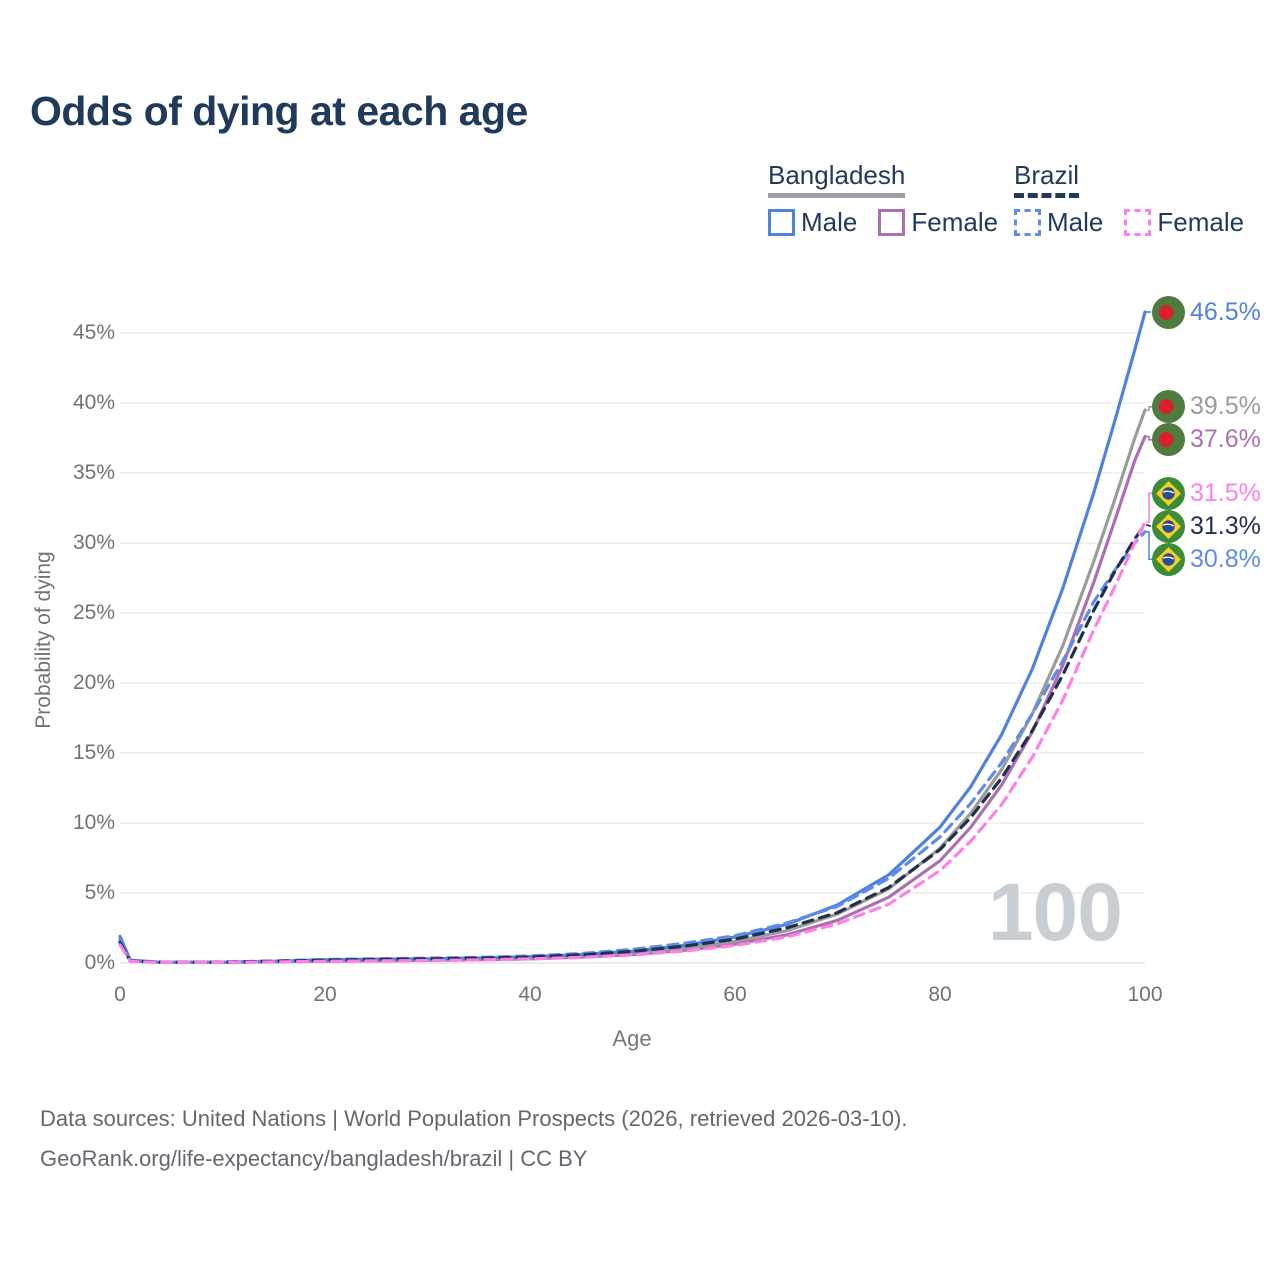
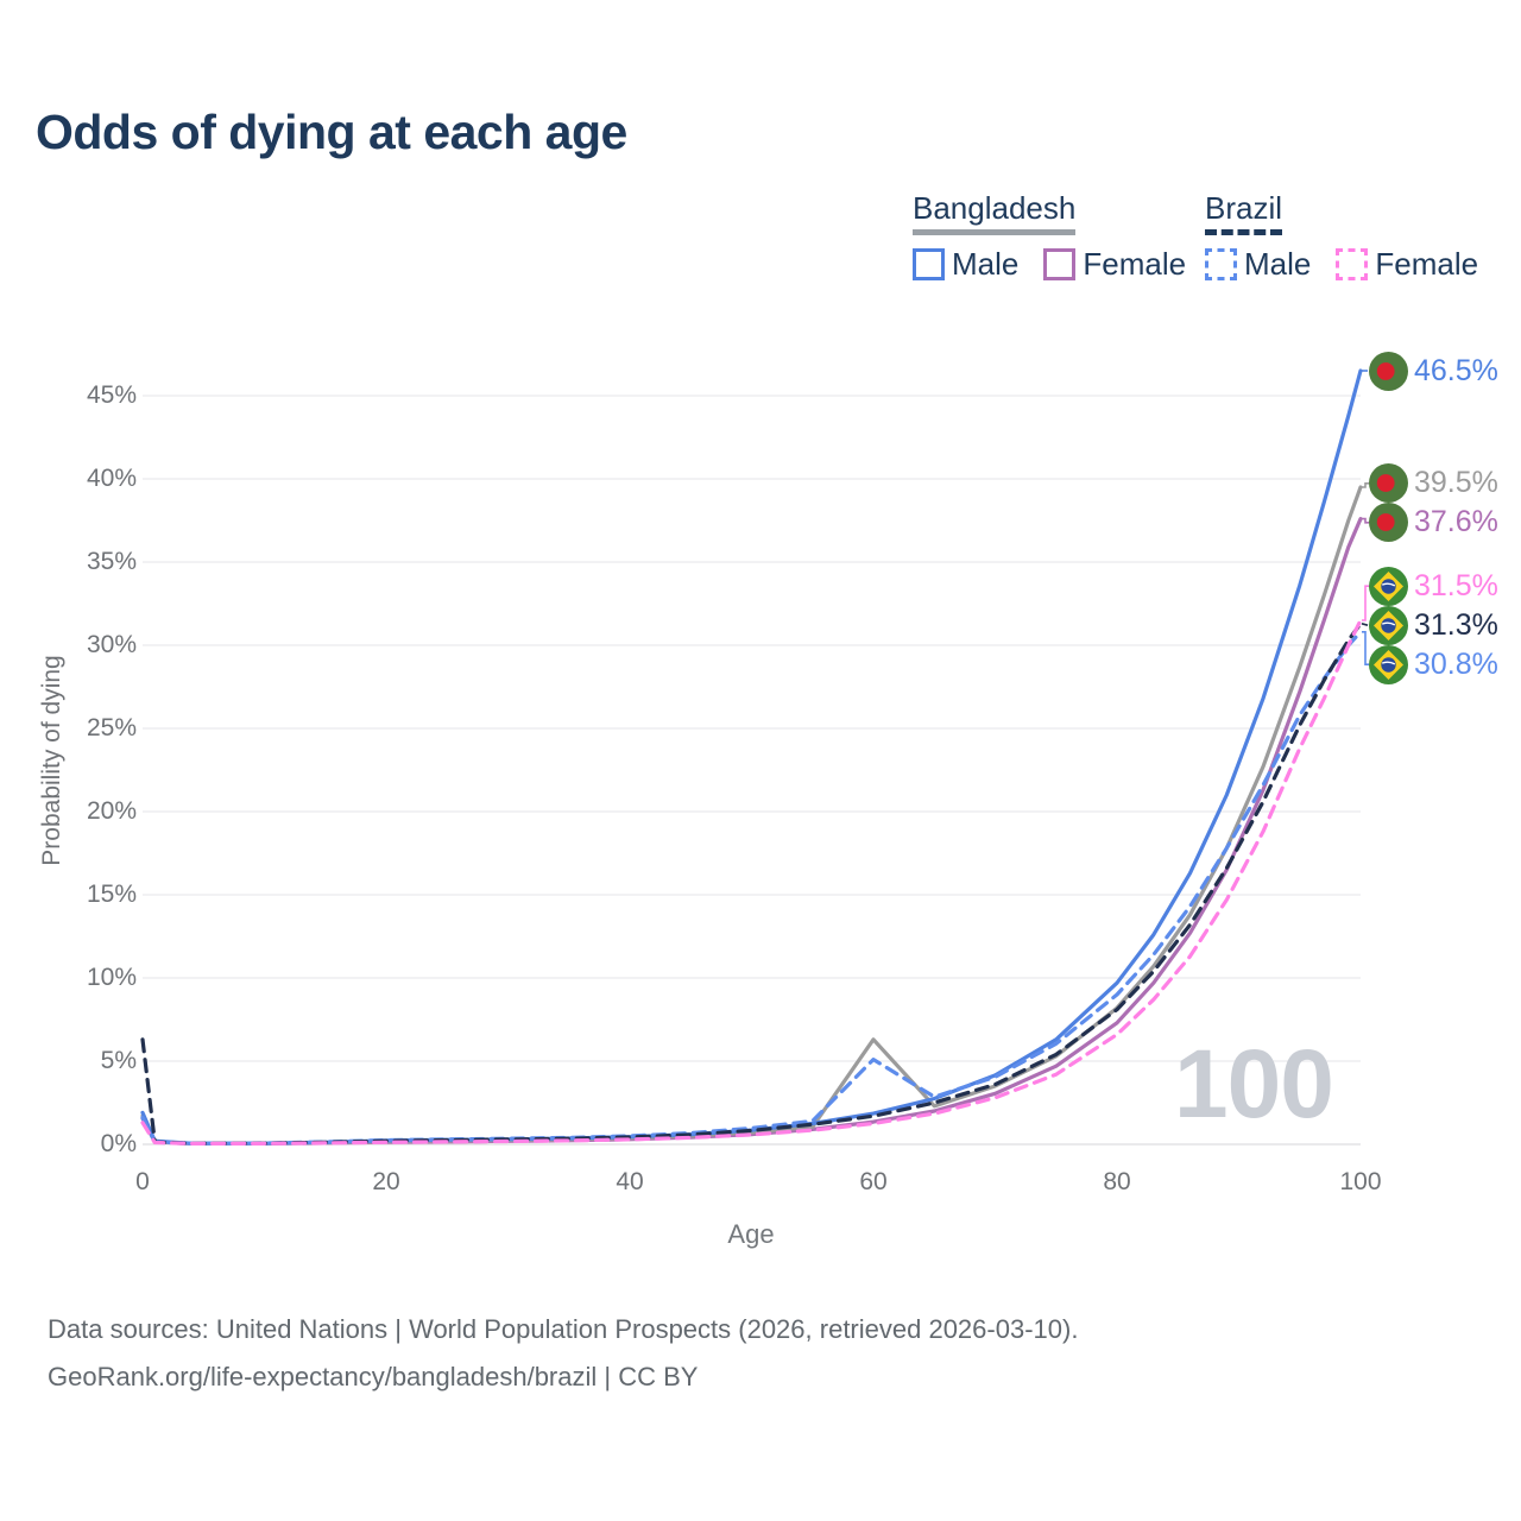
Brazil/0: 1.4% -> 6.3%
Bangladesh/60: 1.6% -> 6.3%
Brazil Male/60: 1.9% -> 5.1%
